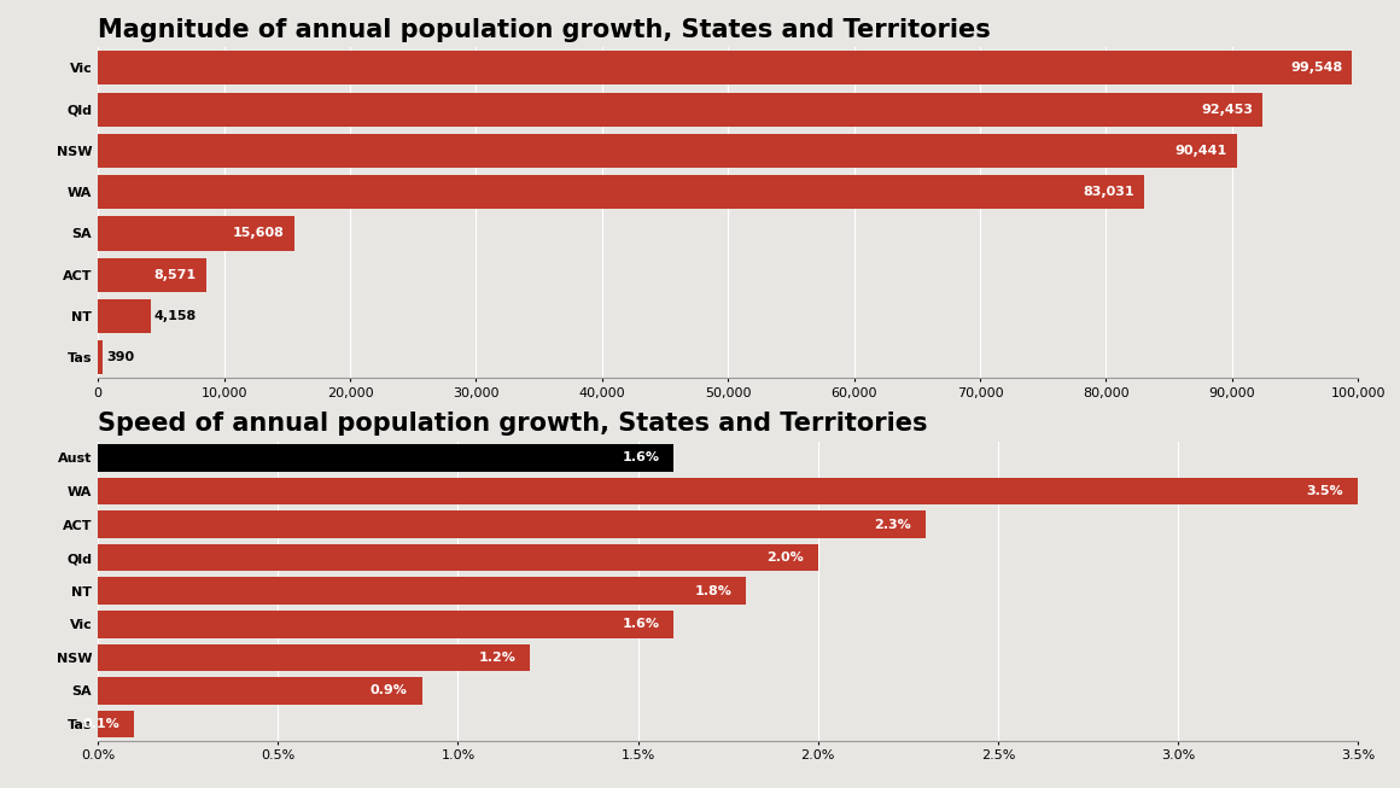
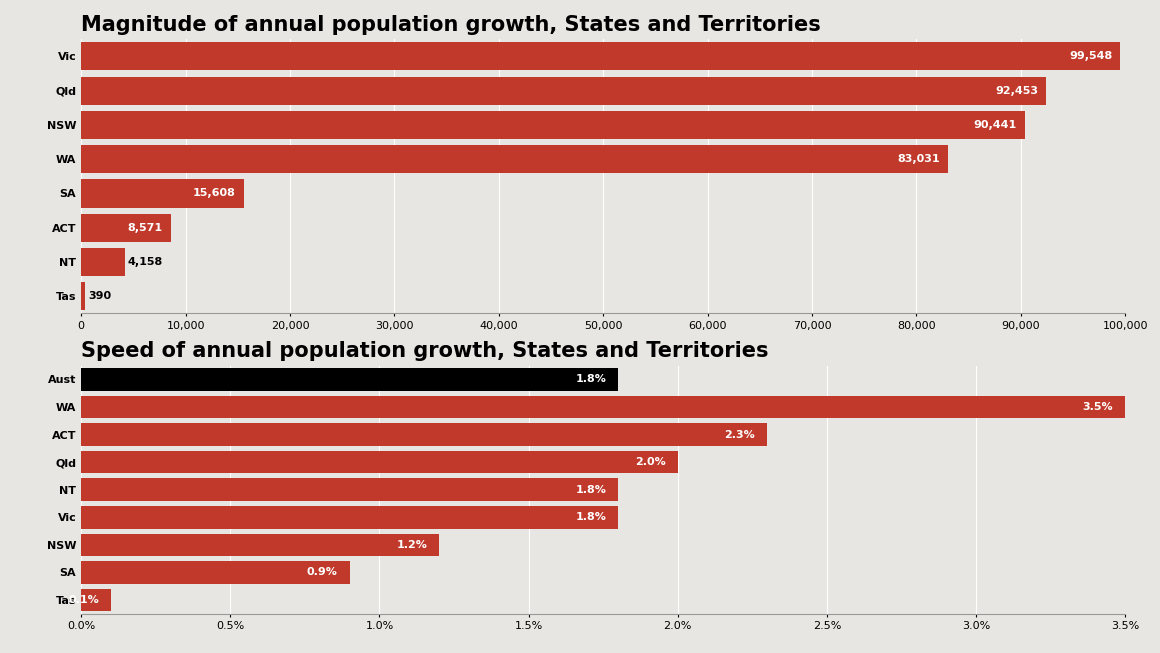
Speed of annual population growth, States and Territories/Aust: 1.6% -> 1.8%
Speed of annual population growth, States and Territories/Vic: 1.6% -> 1.8%
